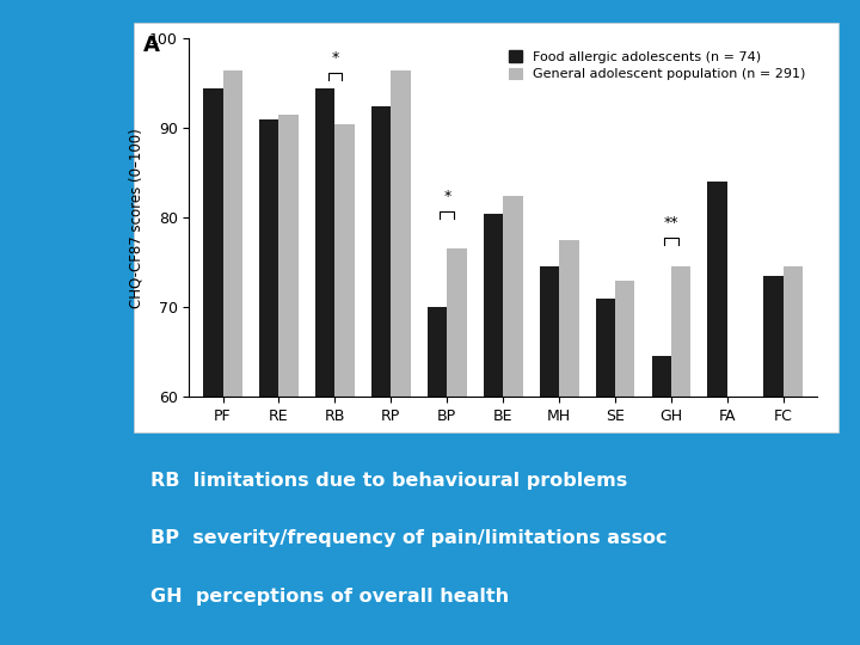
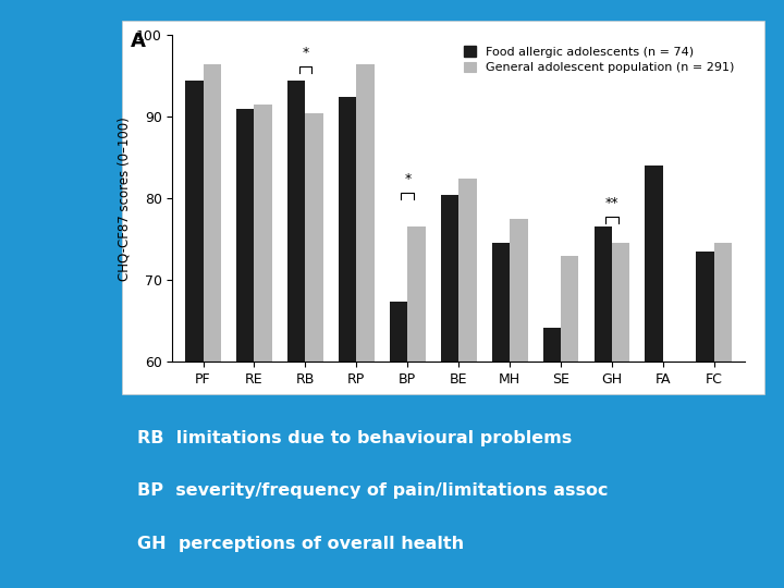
Food allergic adolescents (n = 74)/BP: 70.0 -> 67.4
Food allergic adolescents (n = 74)/SE: 71.0 -> 64.2
Food allergic adolescents (n = 74)/GH: 64.5 -> 76.6
